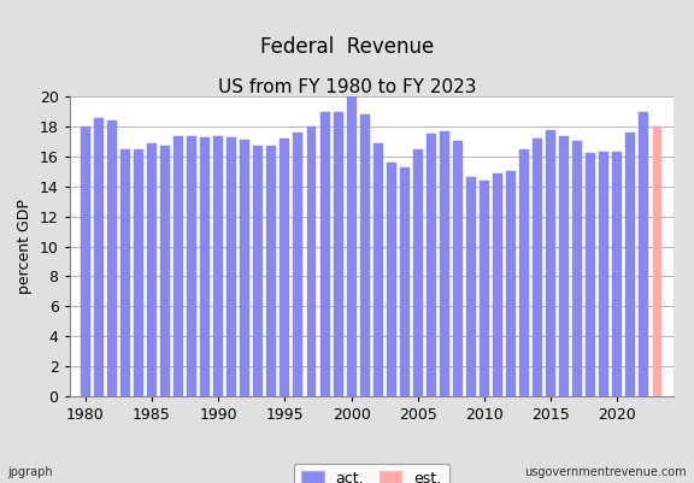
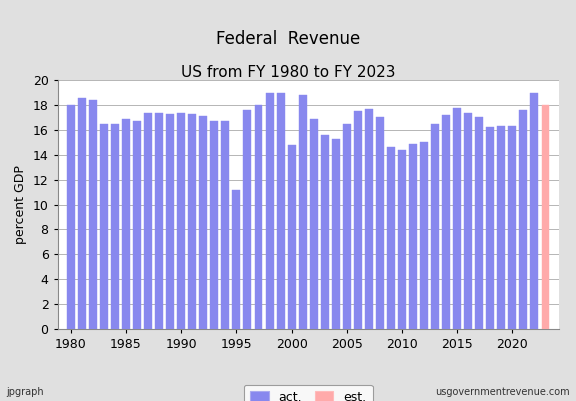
1995: 17.2 -> 11.2
2000: 20.0 -> 14.8
